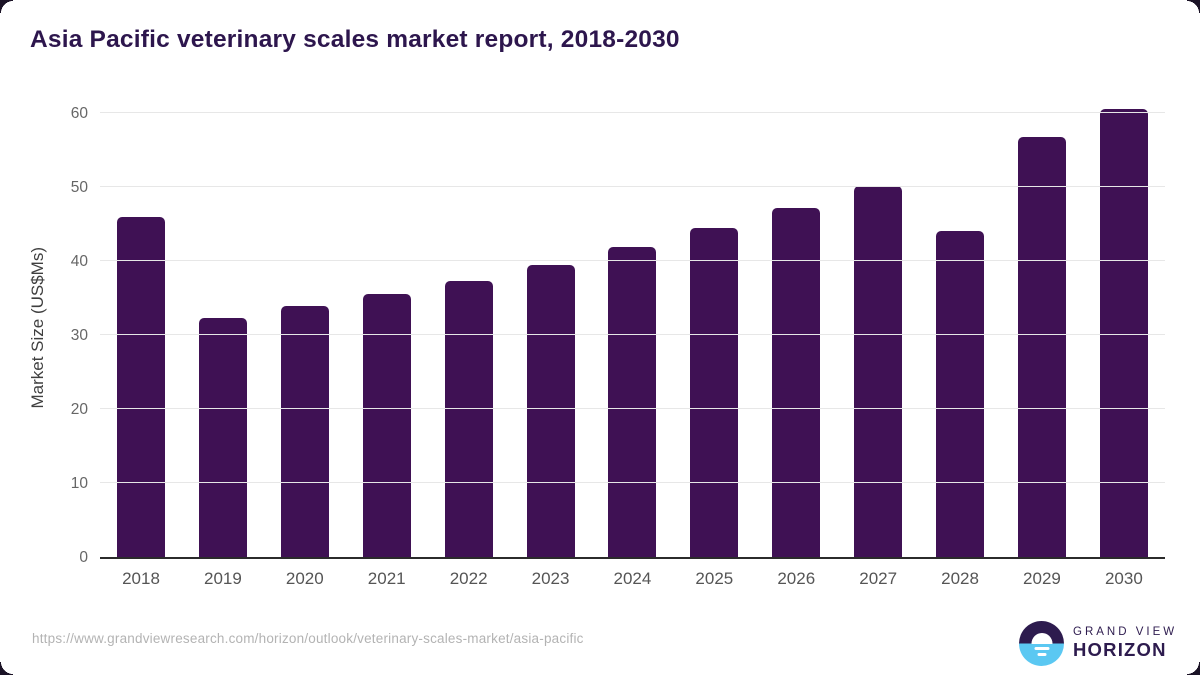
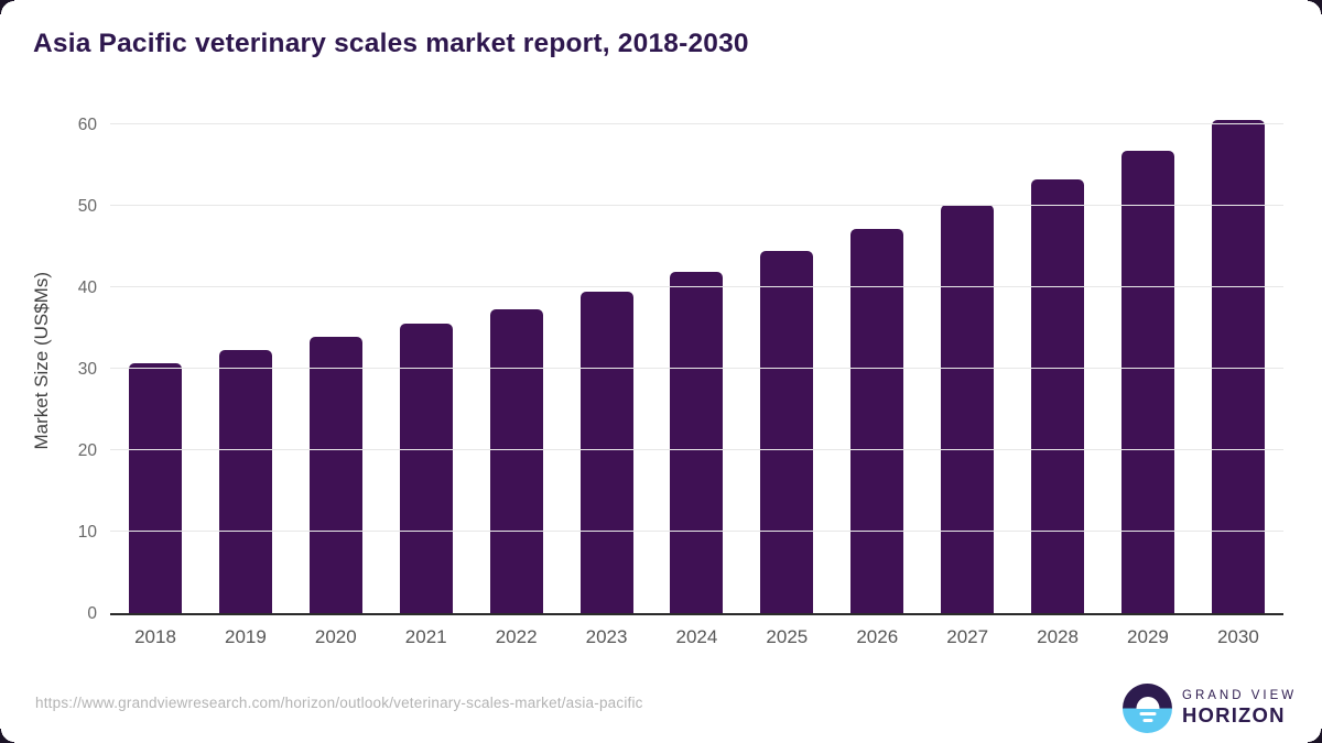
2018: 46 -> 31
2028: 44 -> 53
